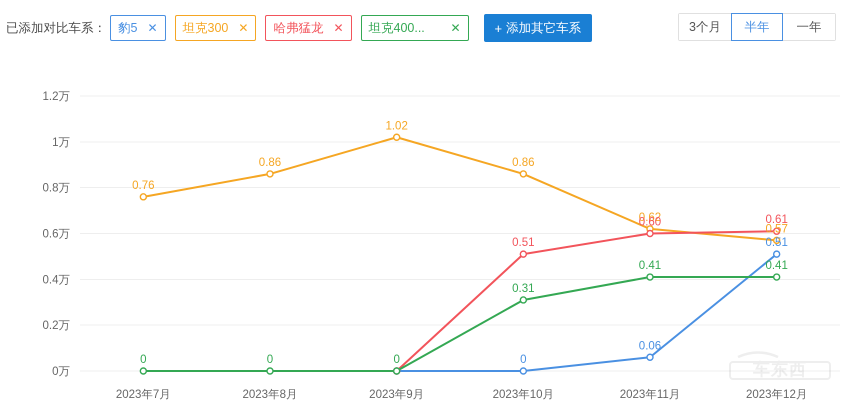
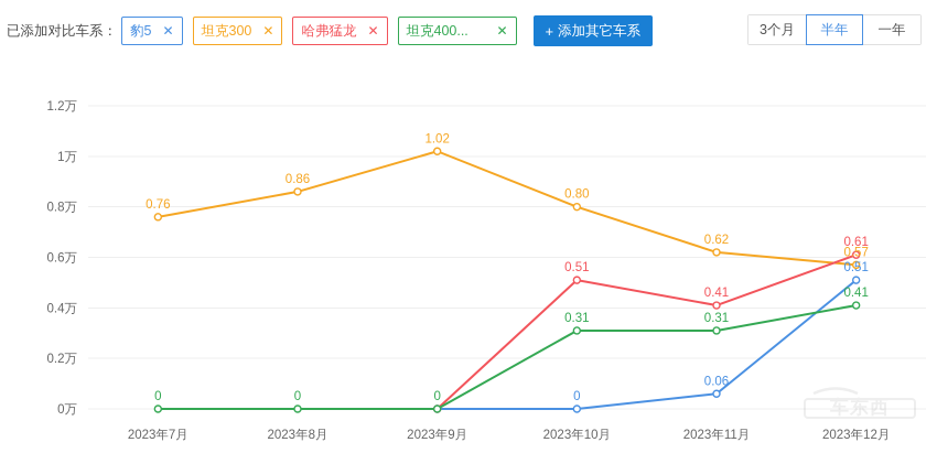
坦克300/2023年10月: 0.86 -> 0.80
哈弗猛龙/2023年11月: 0.60 -> 0.41
坦克400.../2023年11月: 0.41 -> 0.31
